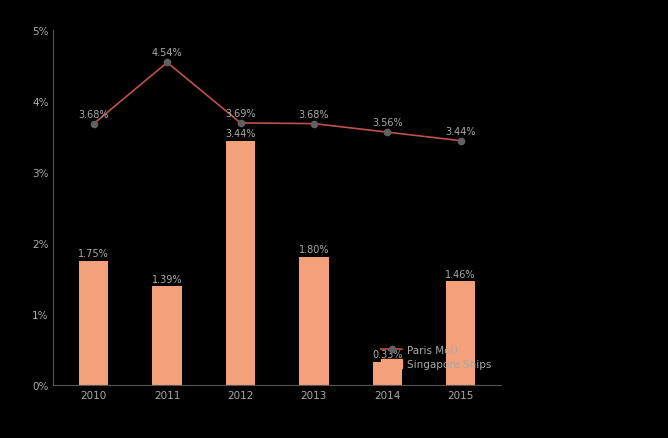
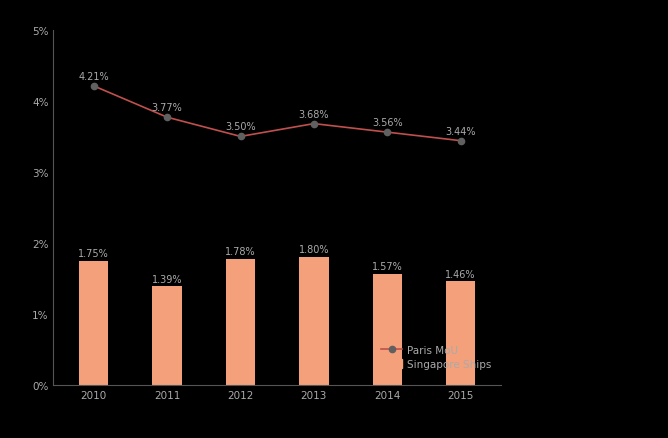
Paris MoU/2010: 3.68% -> 4.21%
Paris MoU/2011: 4.54% -> 3.77%
Paris MoU/2012: 3.69% -> 3.50%
Singapore Ships/2012: 3.44% -> 1.78%
Singapore Ships/2014: 0.33% -> 1.57%
